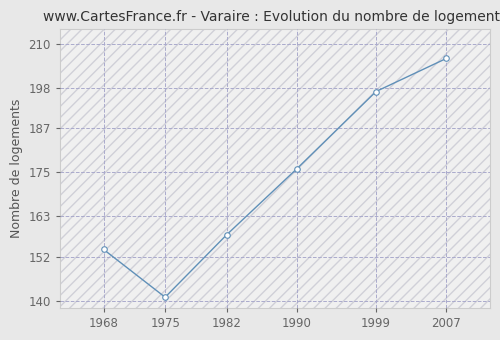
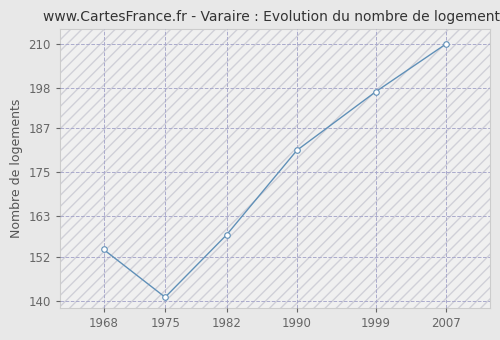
1990: 176 -> 181
2007: 206 -> 210
